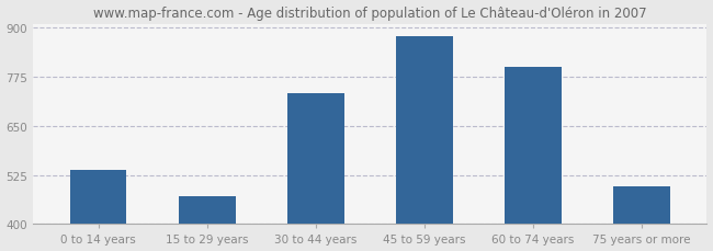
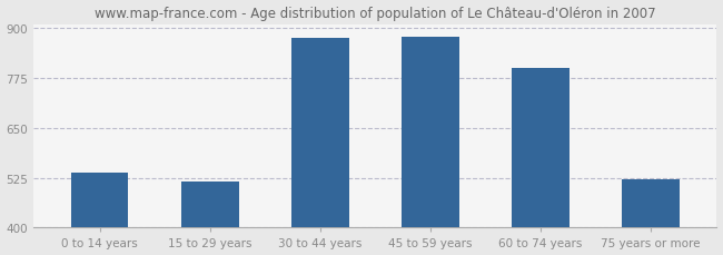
15 to 29 years: 470 -> 515
30 to 44 years: 733 -> 875
75 years or more: 497 -> 520
